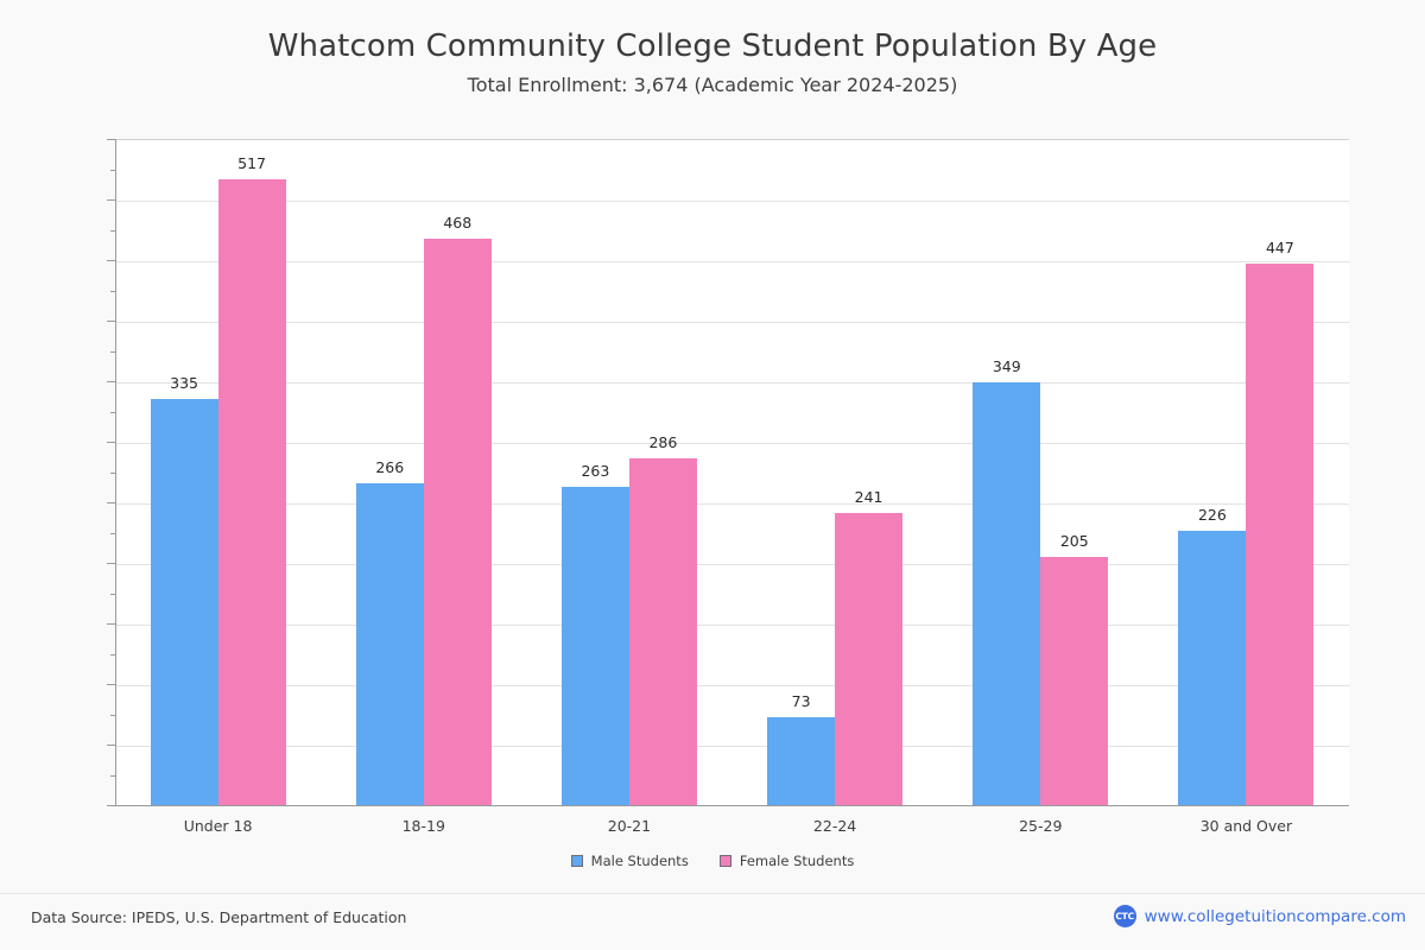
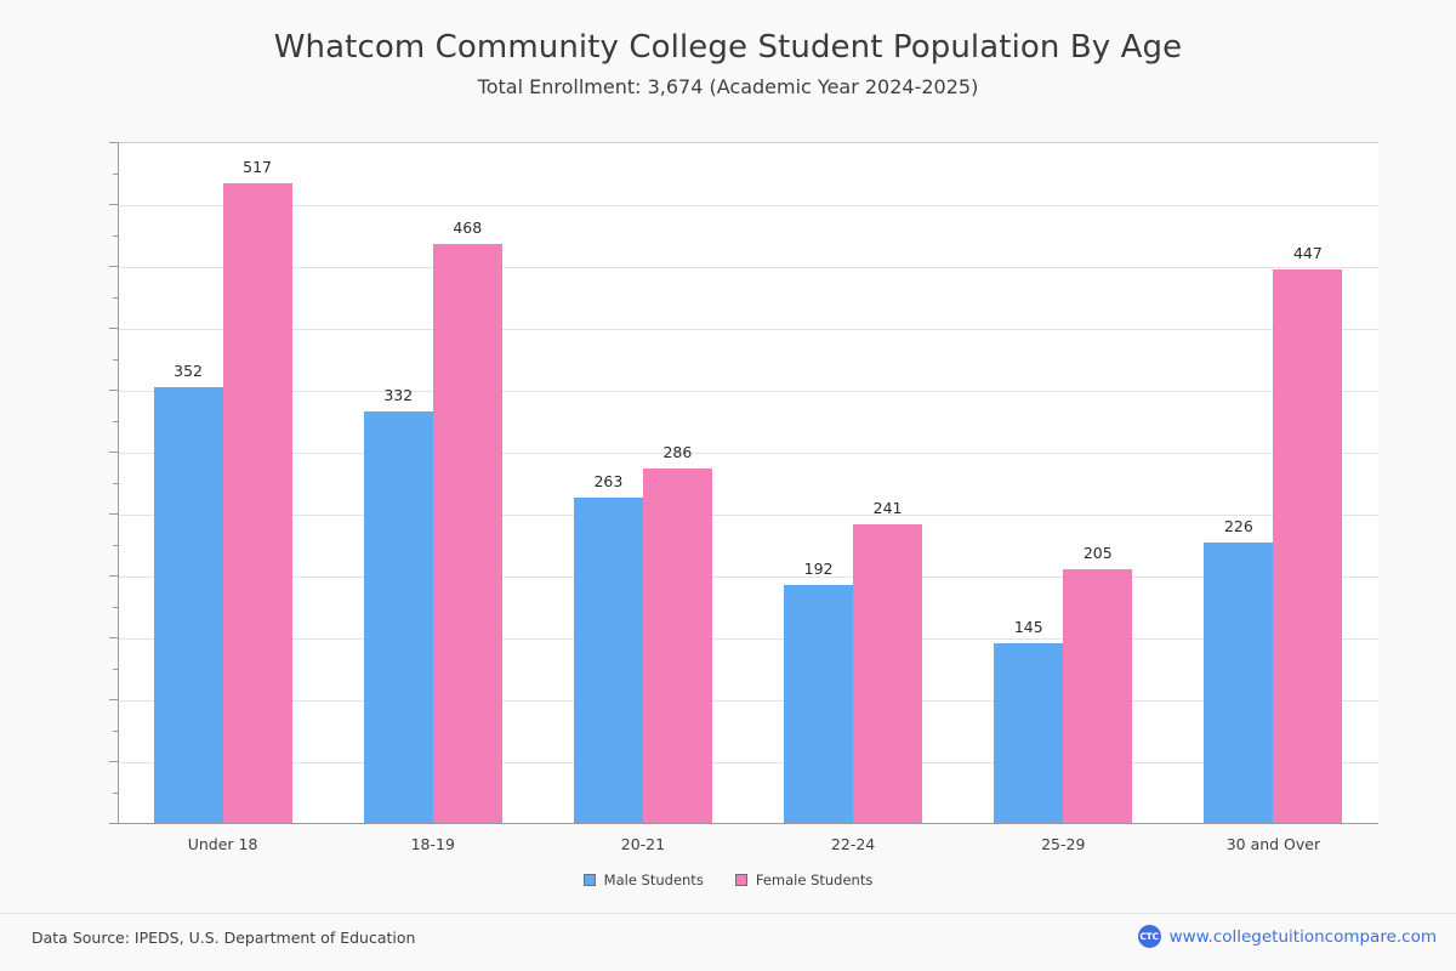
Male Students/Under 18: 335 -> 352
Male Students/18-19: 266 -> 332
Male Students/22-24: 73 -> 192
Male Students/25-29: 349 -> 145
